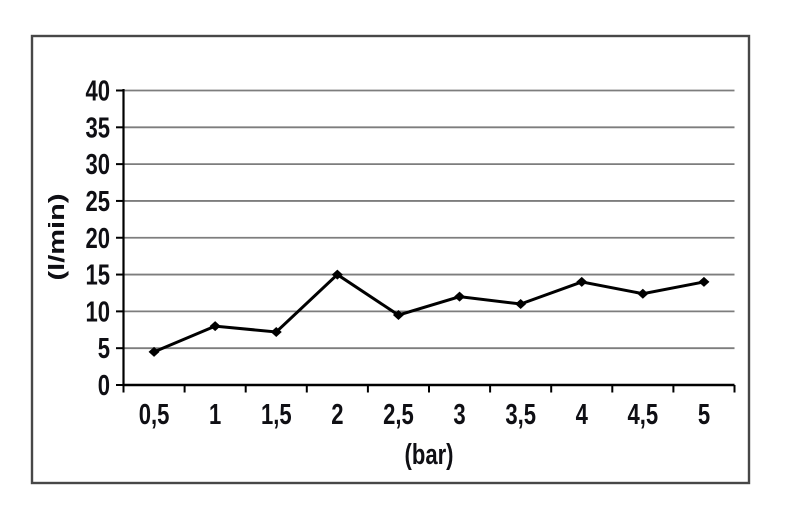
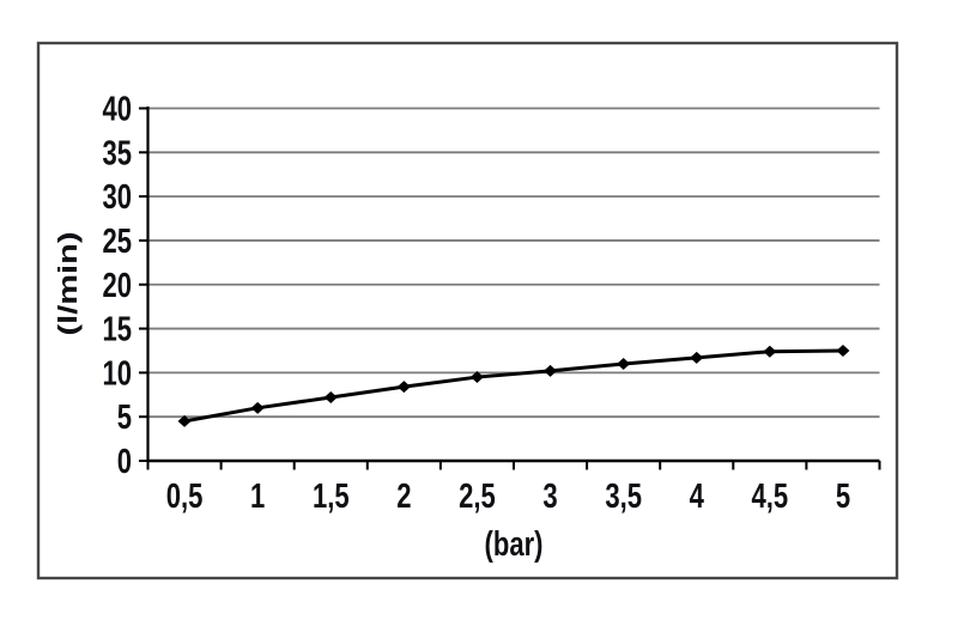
1: 8 -> 6
2: 15 -> 8
3: 12 -> 10
4: 14 -> 12
5: 14 -> 12
